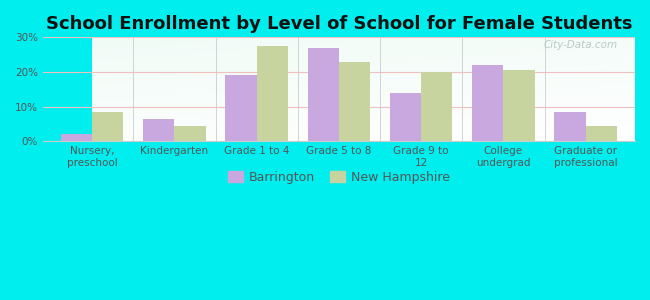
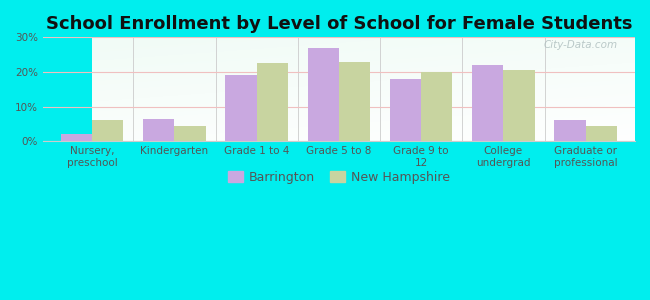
New Hampshire/Nursery, preschool: 8.5% -> 6.0%
New Hampshire/Grade 1 to 4: 27.5% -> 22.5%
Barrington/Grade 9 to 12: 14.0% -> 18.0%
Barrington/Graduate or professional: 8.5% -> 6.0%
